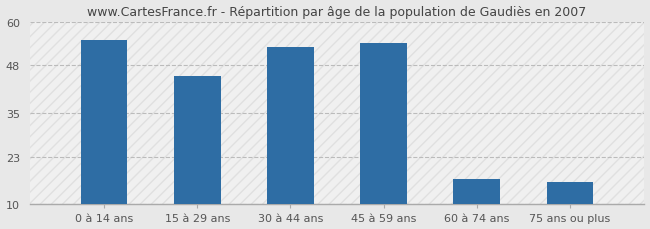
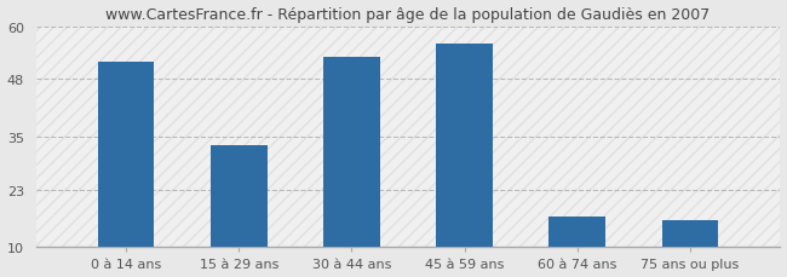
0 à 14 ans: 55 -> 52
15 à 29 ans: 45 -> 33
45 à 59 ans: 54 -> 56
